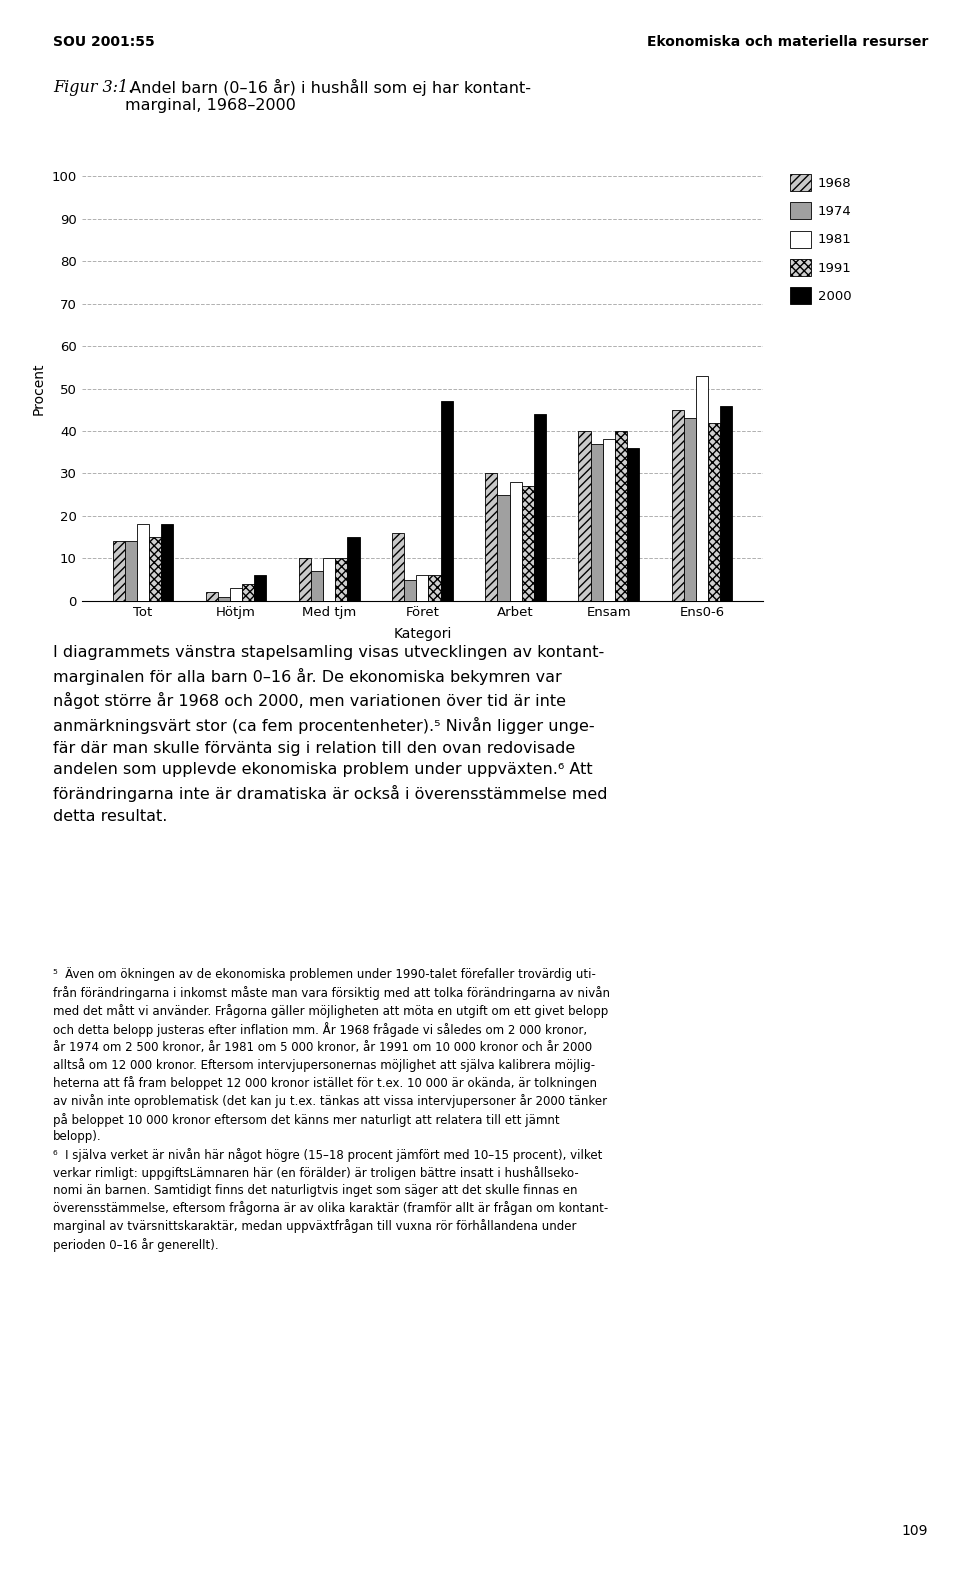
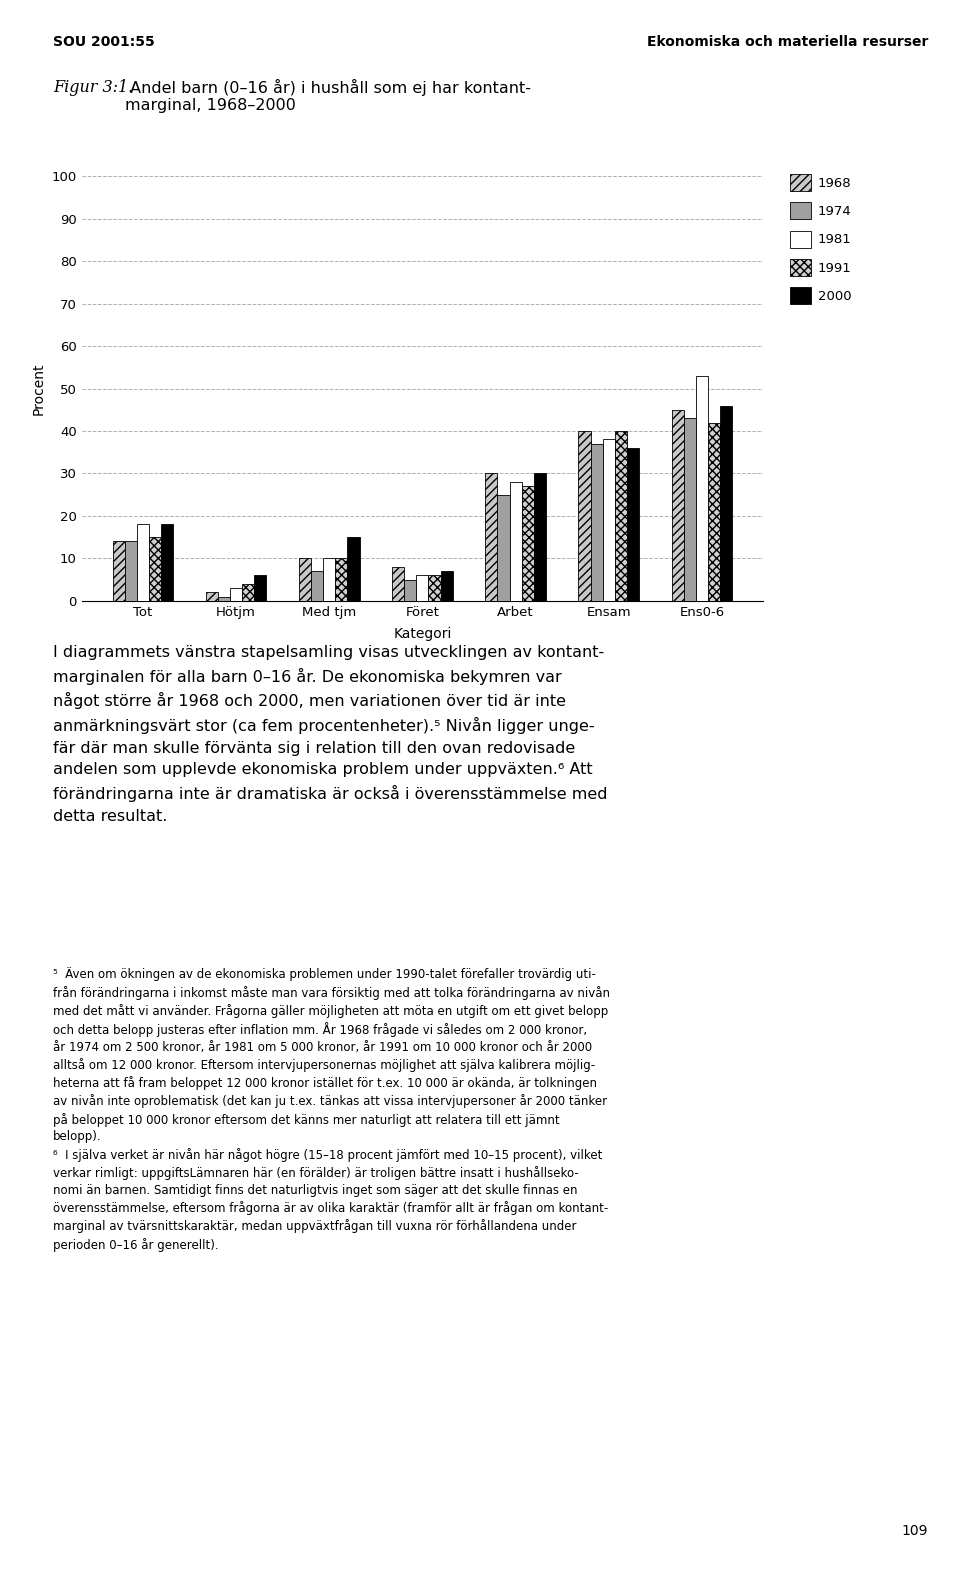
1968/Föret: 16 -> 8
2000/Föret: 47 -> 7
2000/Arbet: 44 -> 30
